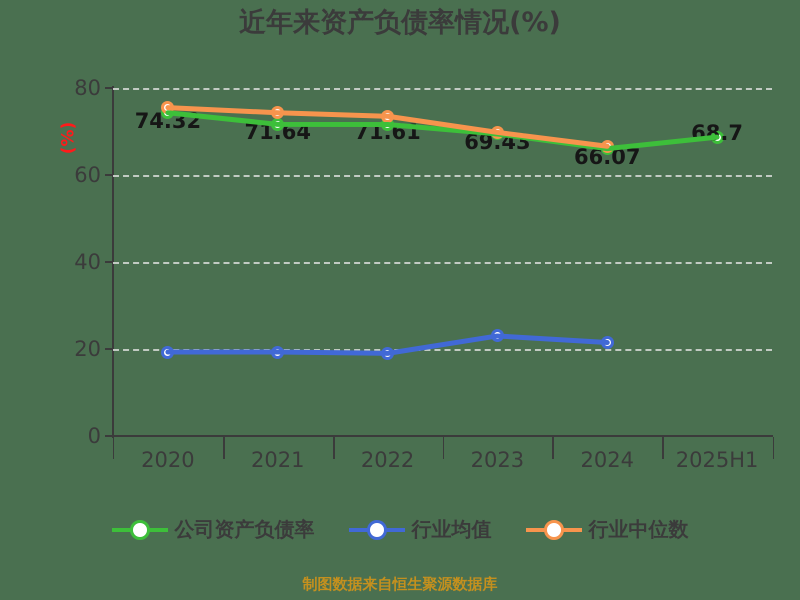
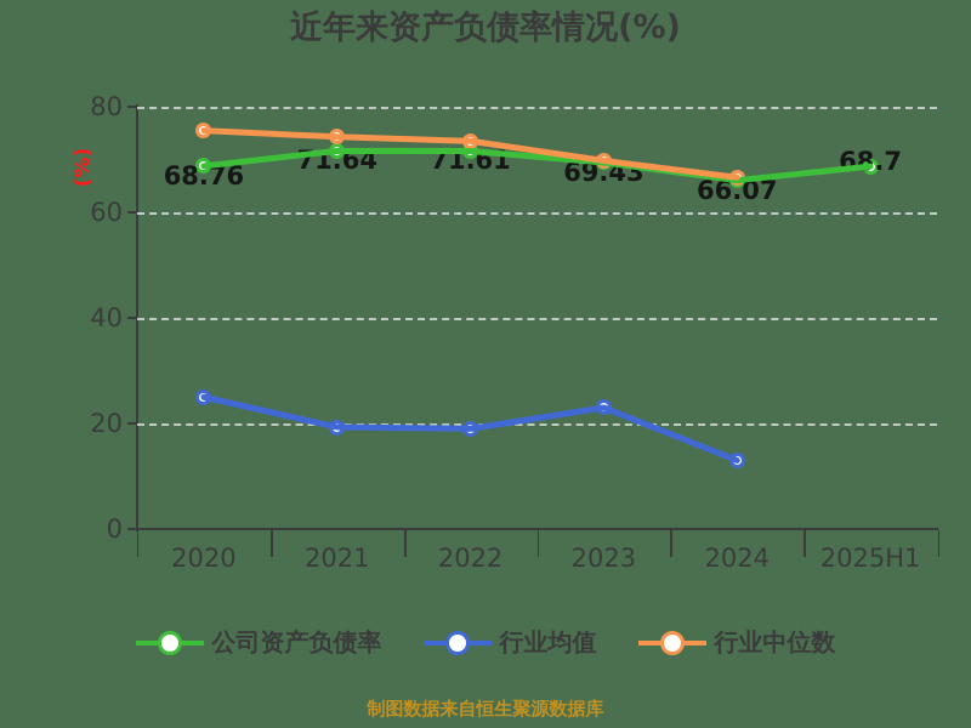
公司资产负债率/2020: 74.32 -> 68.76
行业均值/2020: 19 -> 25
行业均值/2024: 22 -> 13
